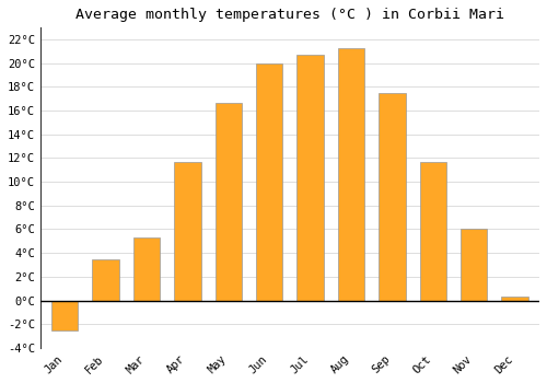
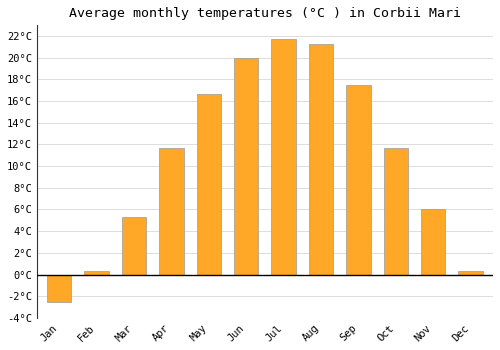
Feb: 3.5°C -> 0.3°C
Jul: 20.7°C -> 21.7°C
